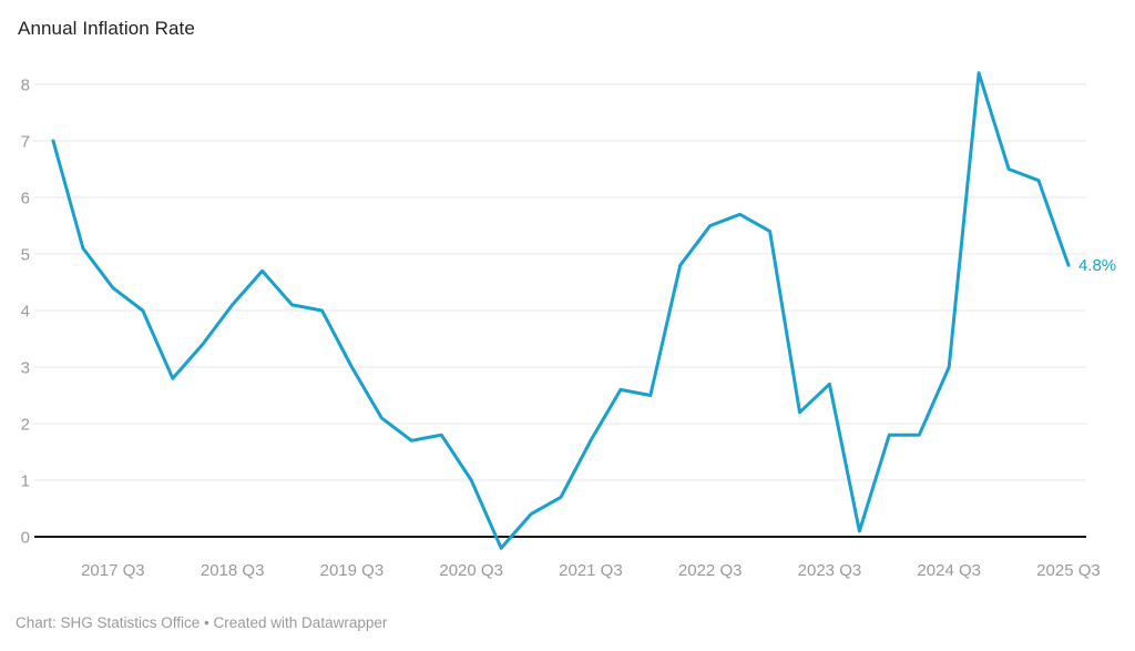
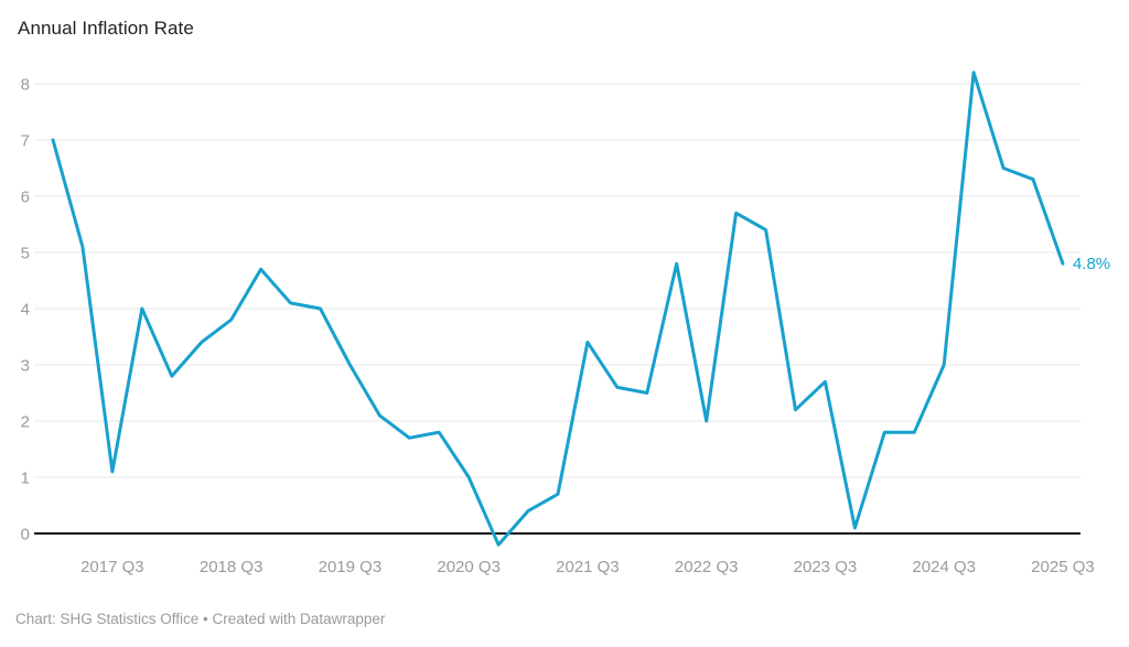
2017 Q3: 4.4 -> 1.1
2018 Q3: 4.1 -> 3.8
2021 Q3: 1.7 -> 3.4
2022 Q3: 5.5 -> 2.0
